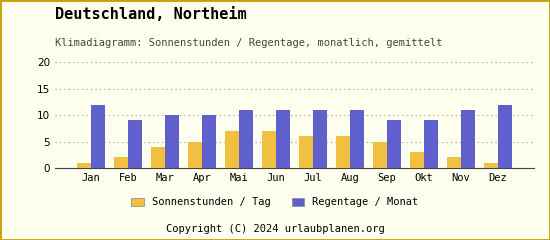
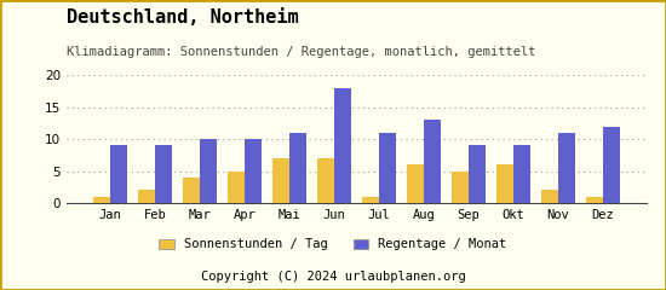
Regentage / Monat/Jan: 12 -> 9
Regentage / Monat/Jun: 11 -> 18
Sonnenstunden / Tag/Jul: 6 -> 1
Regentage / Monat/Aug: 11 -> 13
Sonnenstunden / Tag/Okt: 3 -> 6
